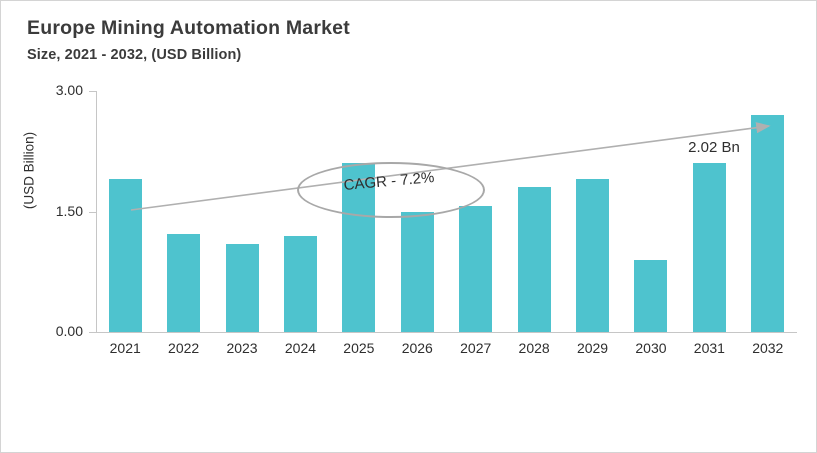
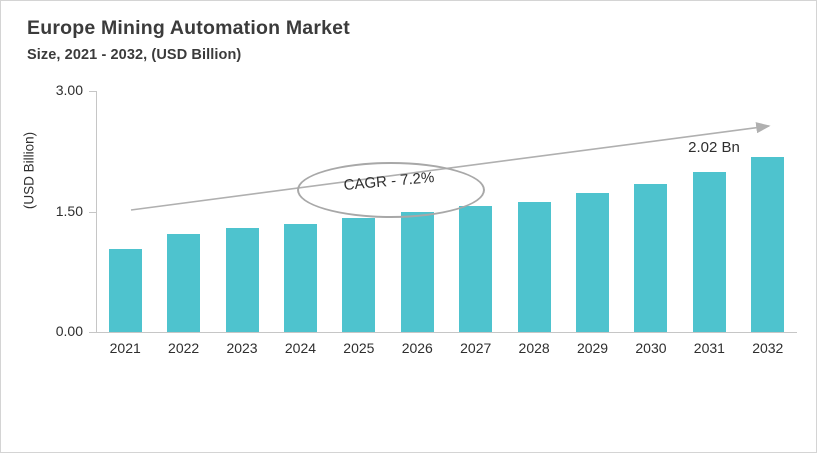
2021: 1.9 -> 1.0
2023: 1.1 -> 1.3
2024: 1.2 -> 1.3
2025: 2.1 -> 1.4
2028: 1.8 -> 1.6
2029: 1.9 -> 1.7
2030: 0.9 -> 1.8
2031: 2.1 -> 2.0
2032: 2.7 -> 2.2
